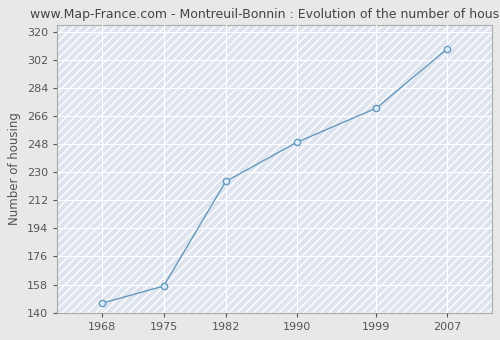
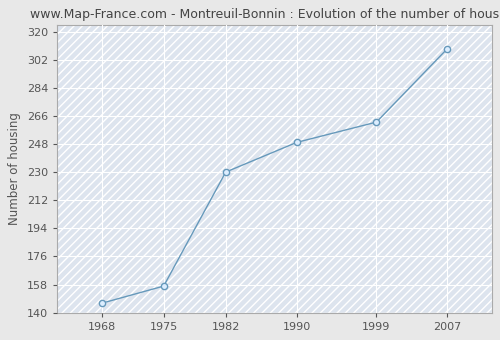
1982: 224 -> 230
1999: 271 -> 262
